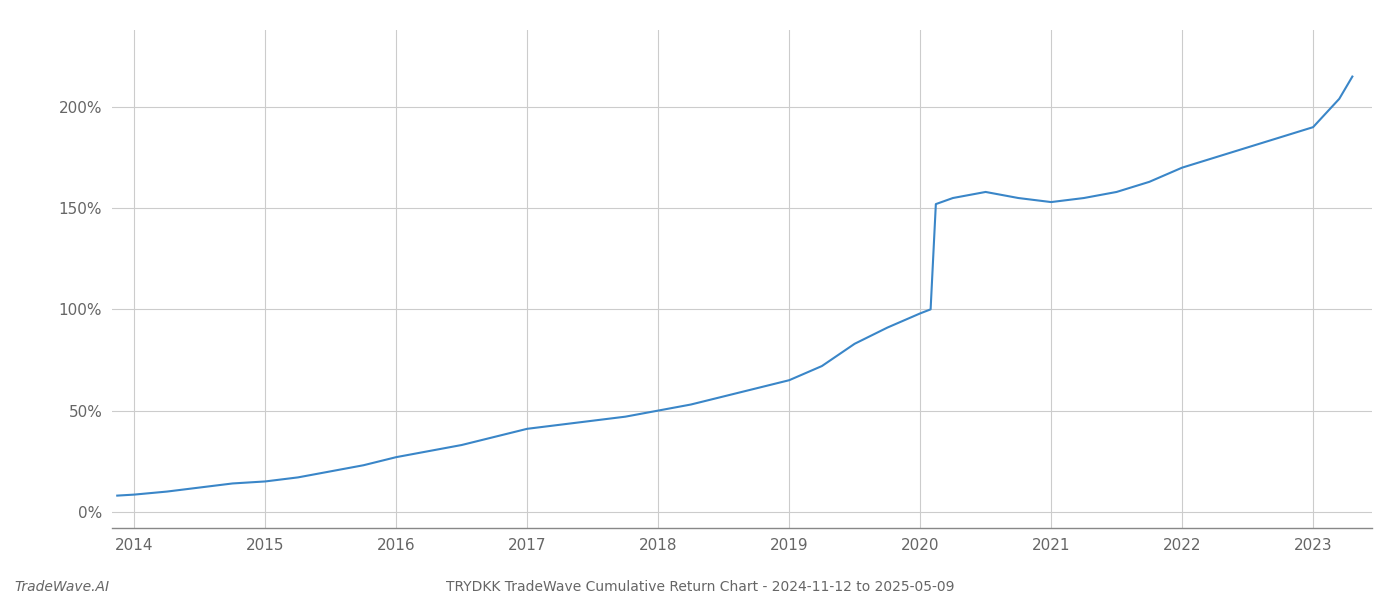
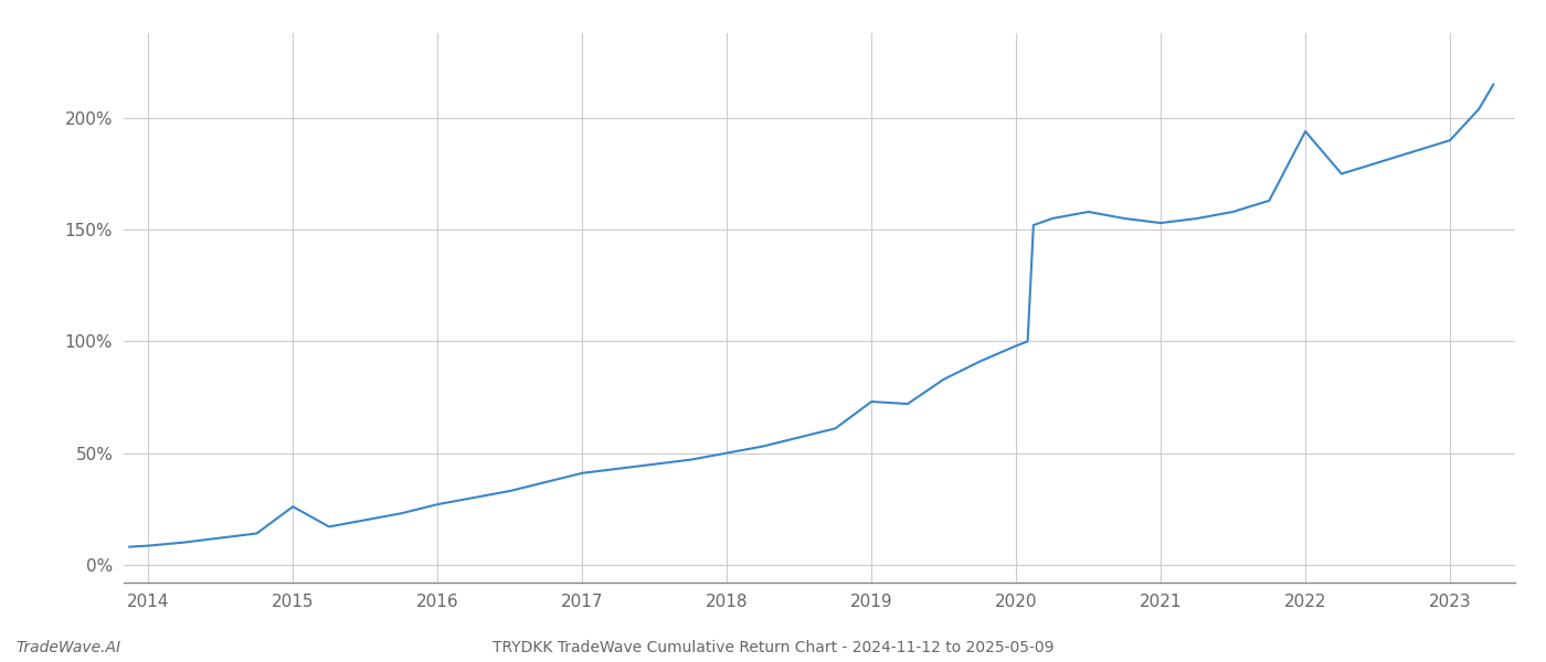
2015: 15.0% -> 26.0%
2019: 65.0% -> 73.0%
2022: 170.0% -> 194.0%
